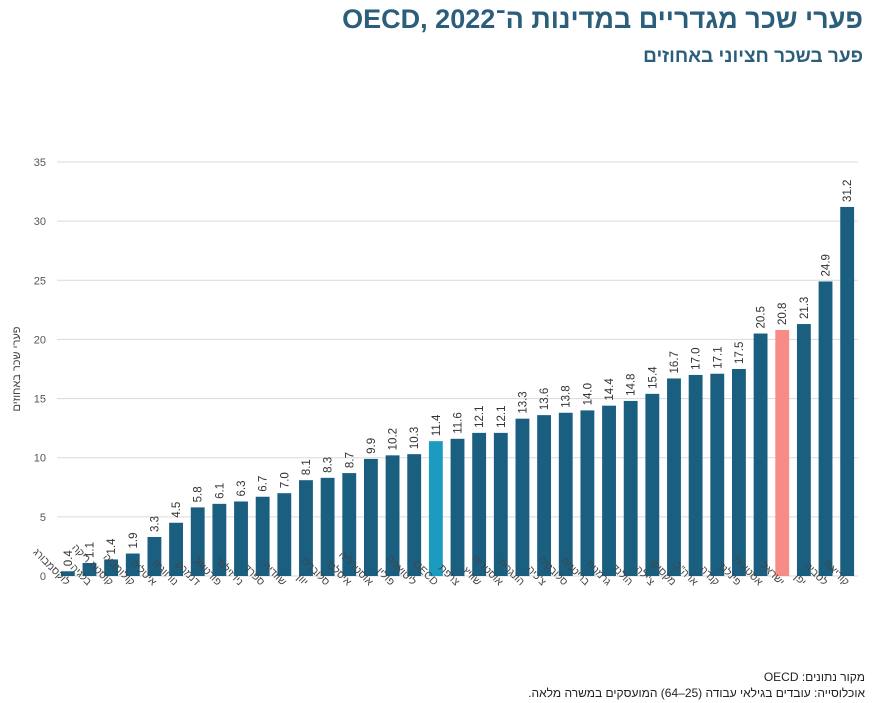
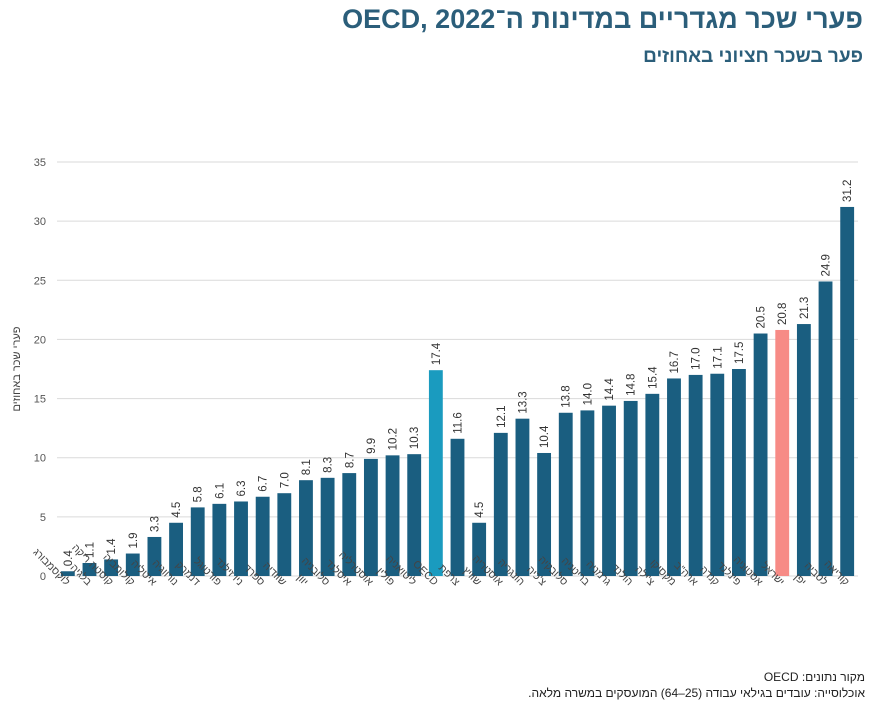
OECD: 11.4 -> 17.4
שוויץ: 12.1 -> 4.5
צ'כיה: 13.6 -> 10.4
